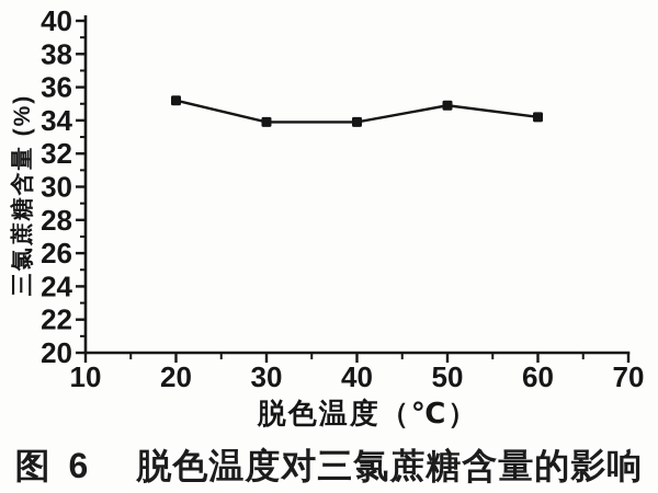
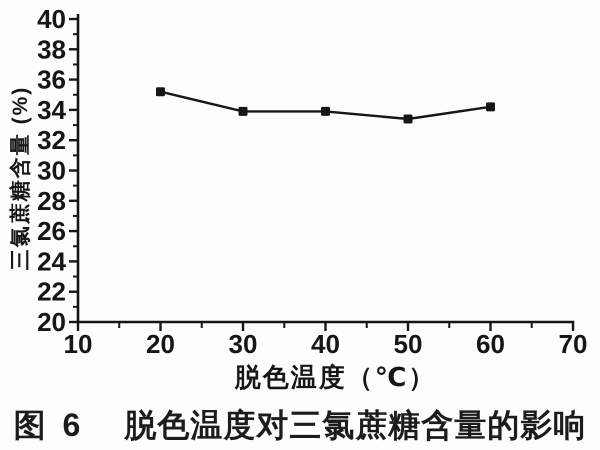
50: 34.9 -> 33.4
